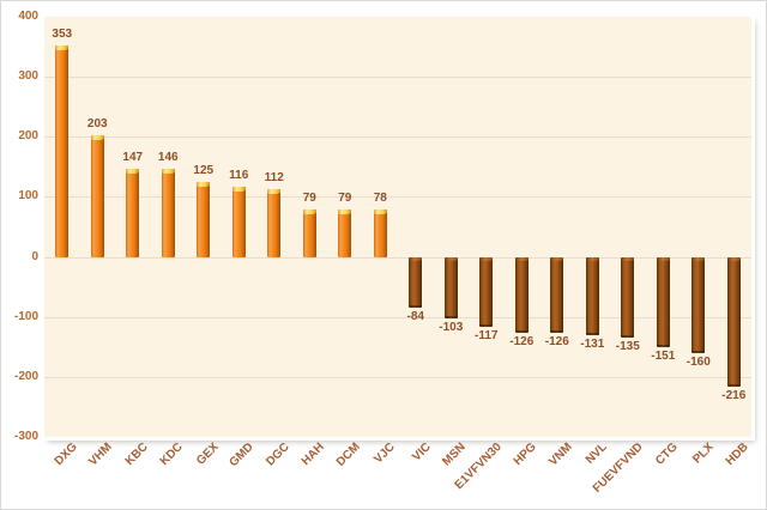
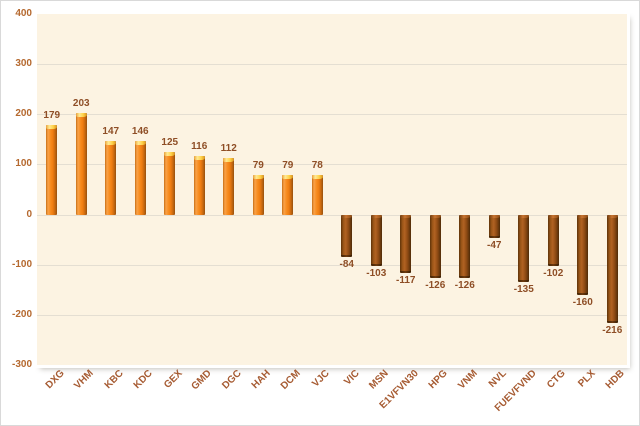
DXG: 353 -> 179
NVL: -131 -> -47
CTG: -151 -> -102
